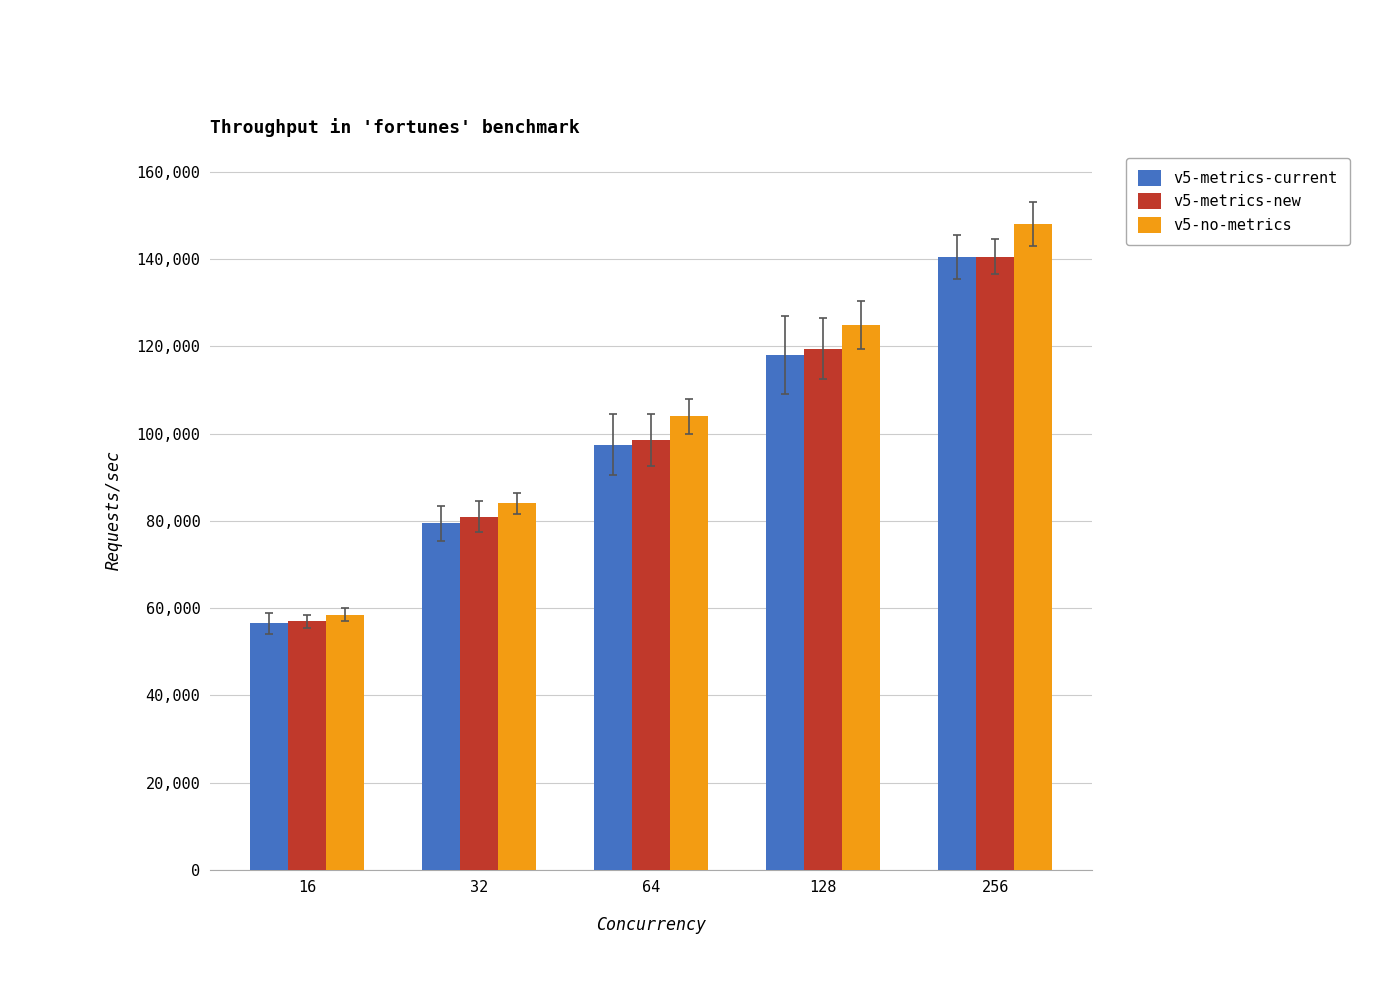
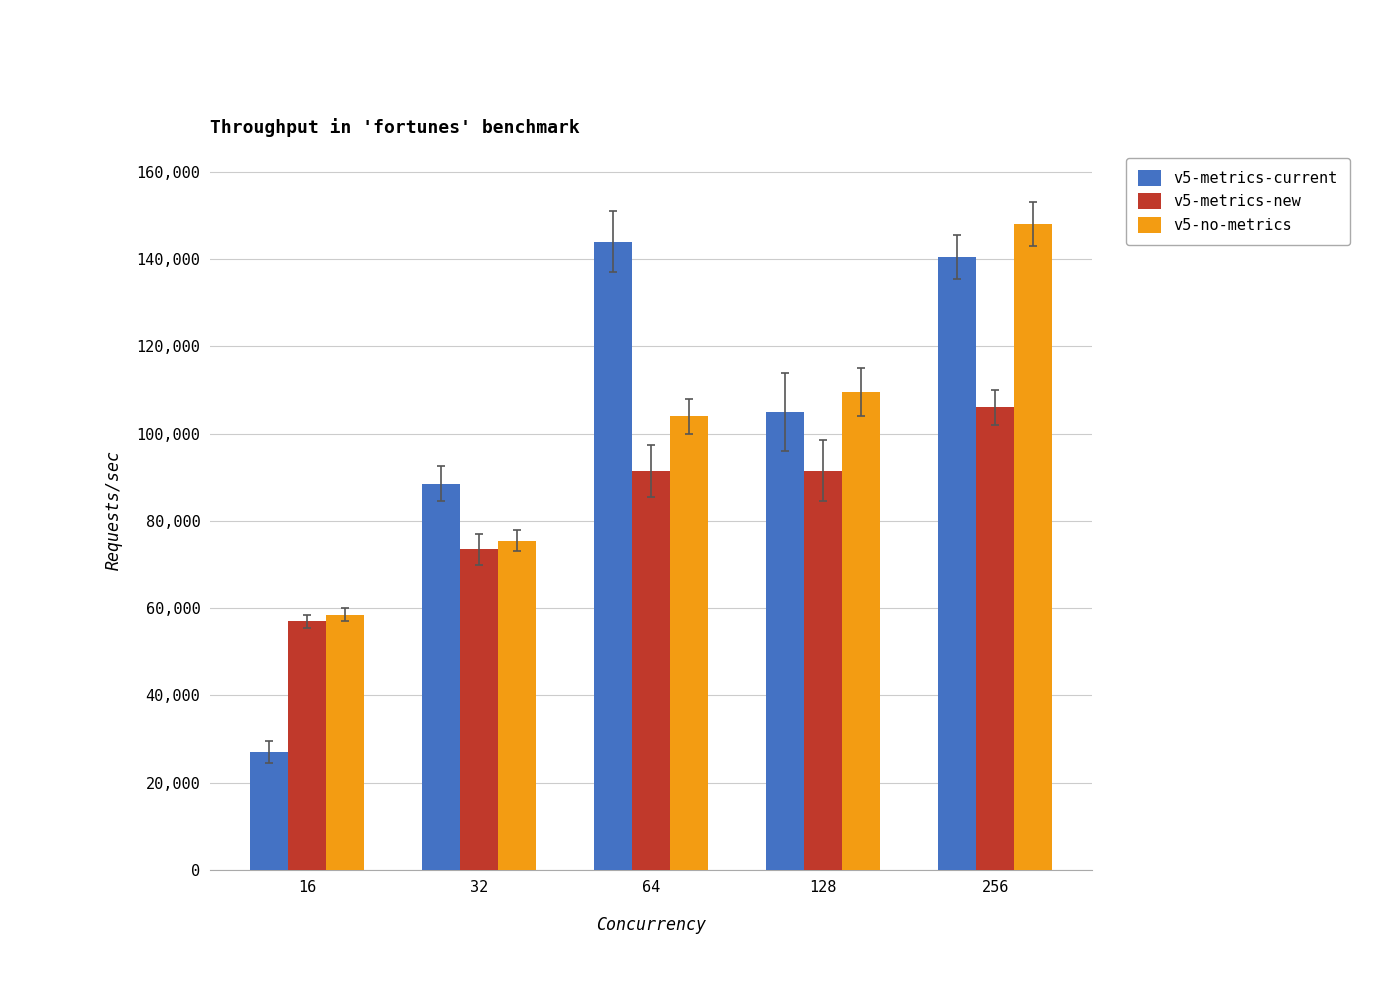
v5-metrics-current/16: 56,500 -> 27,000
v5-metrics-current/32: 79,500 -> 88,500
v5-metrics-new/32: 81,000 -> 73,500
v5-no-metrics/32: 84,000 -> 75,500
v5-metrics-current/64: 97,500 -> 144,000
v5-metrics-new/64: 98,500 -> 91,500
v5-metrics-current/128: 118,000 -> 105,000
v5-metrics-new/128: 119,500 -> 91,500
v5-no-metrics/128: 125,000 -> 109,500
v5-metrics-new/256: 140,500 -> 106,000
